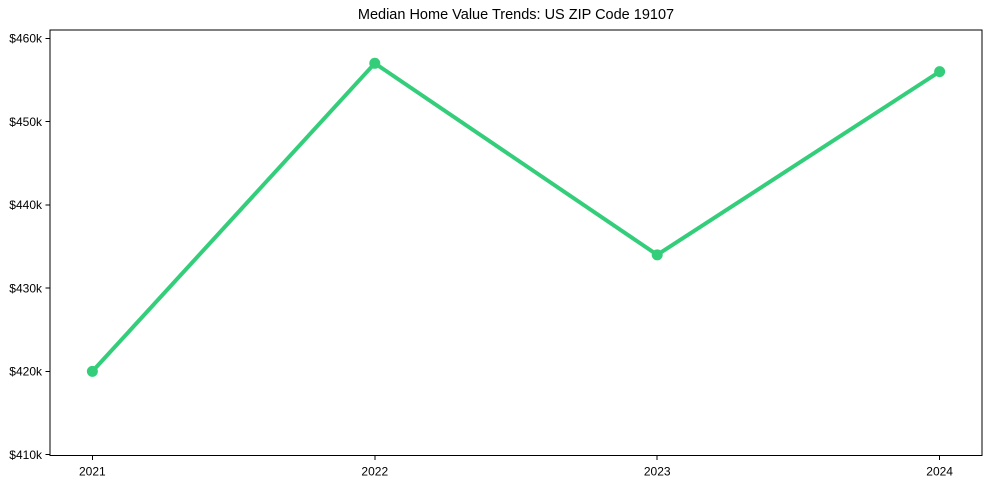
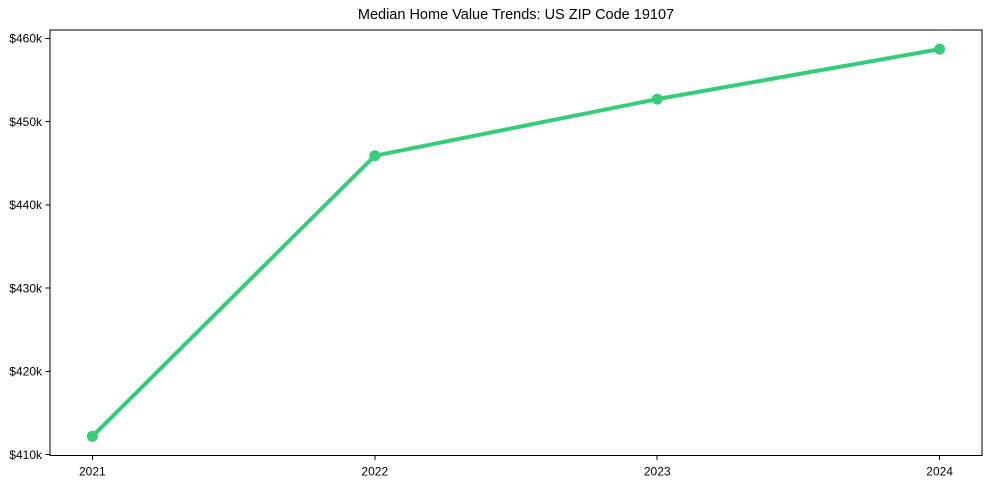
2021: $420k -> $412k
2022: $457k -> $446k
2023: $434k -> $453k
2024: $456k -> $459k
